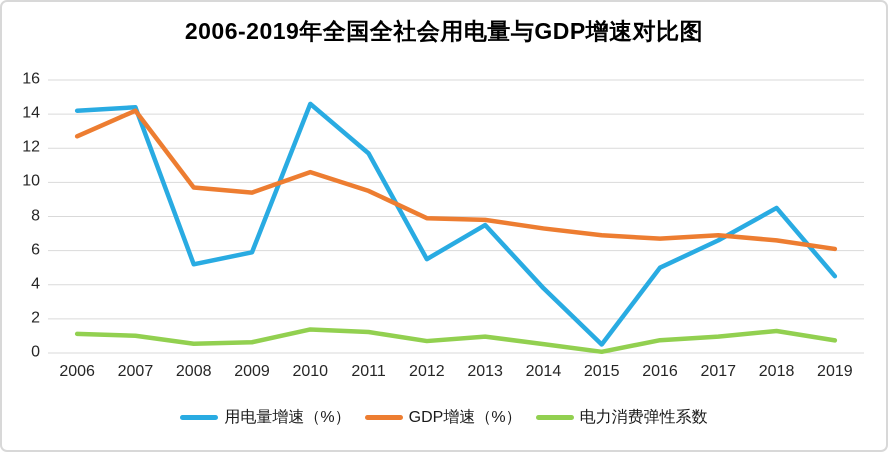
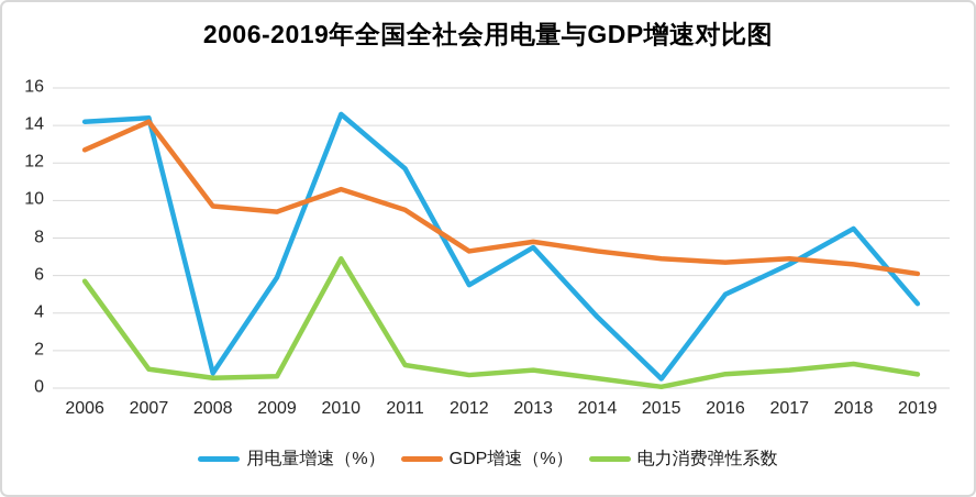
电力消费弹性系数/2006: 1.1 -> 5.7
用电量增速（%）/2008: 5.2 -> 0.8
电力消费弹性系数/2010: 1.4 -> 6.9
GDP增速（%）/2012: 7.9 -> 7.3
